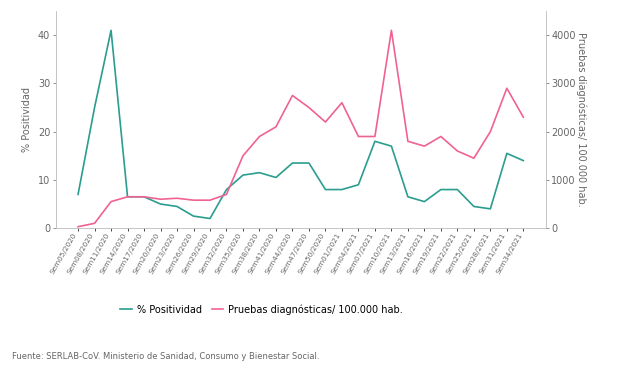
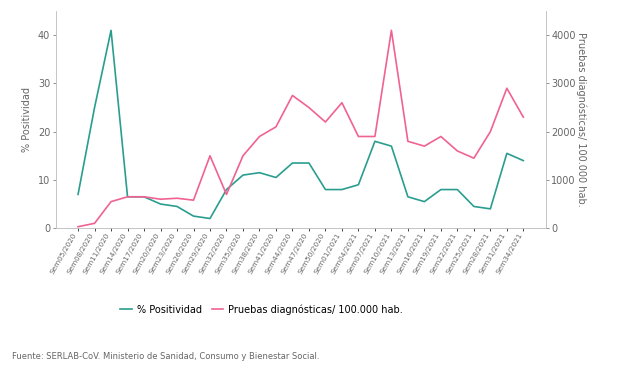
Pruebas diagnósticas/ 100.000 hab./Sem29/2020: 580 -> 1500
